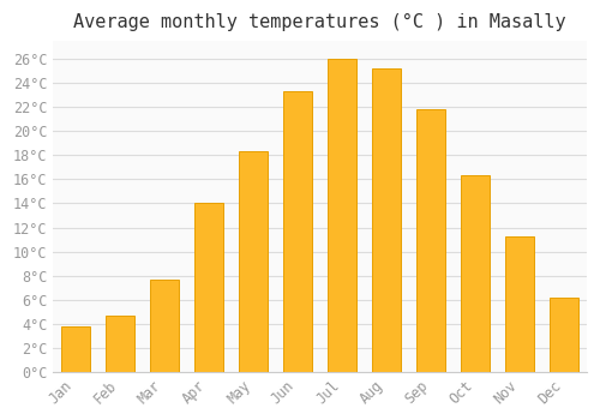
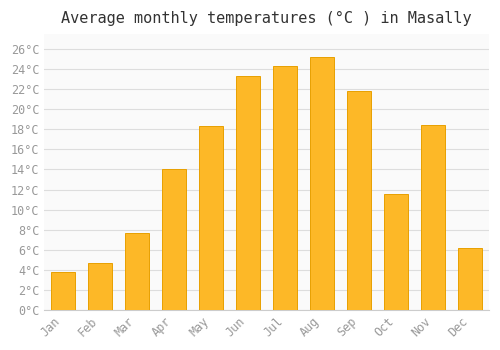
Jul: 26.0°C -> 24.3°C
Oct: 16.3°C -> 11.6°C
Nov: 11.3°C -> 18.4°C
